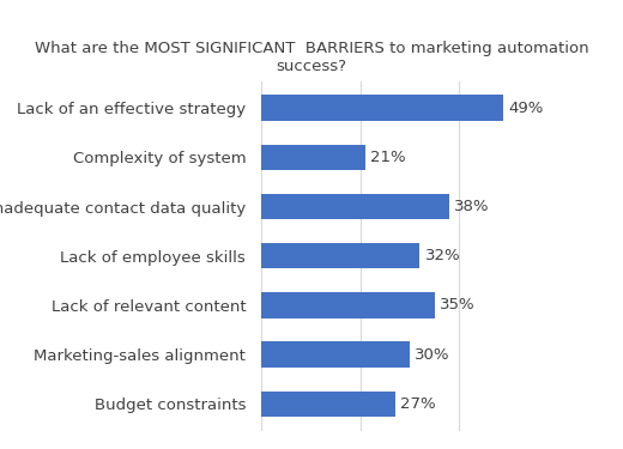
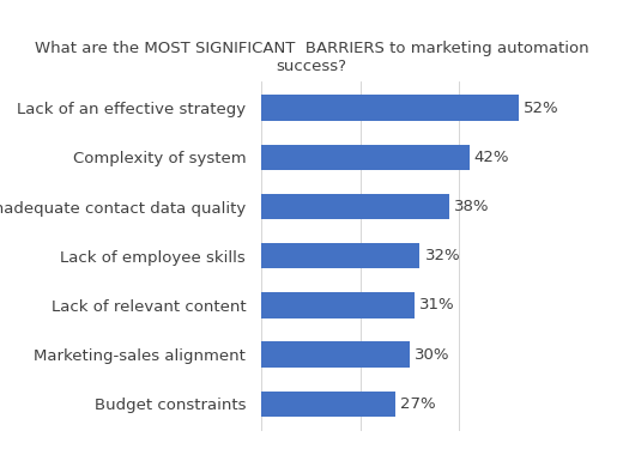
Lack of an effective strategy: 49% -> 52%
Complexity of system: 21% -> 42%
Lack of relevant content: 35% -> 31%
